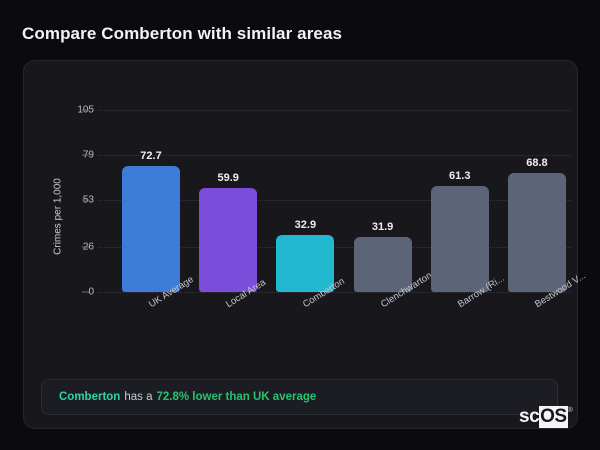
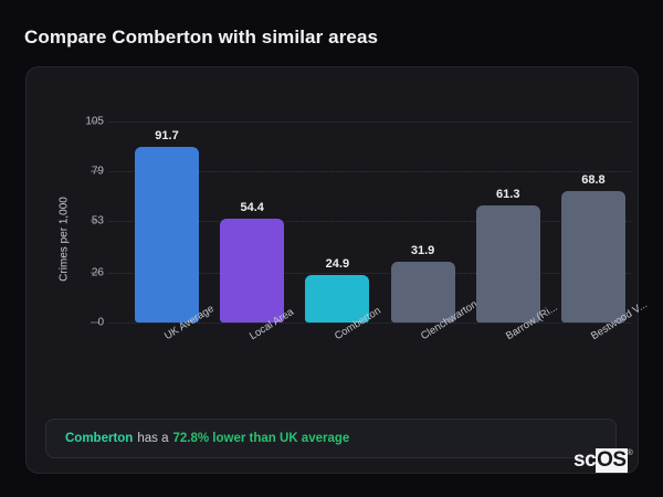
UK Average: 72.7 -> 91.7
Local Area: 59.9 -> 54.4
Comberton: 32.9 -> 24.9
